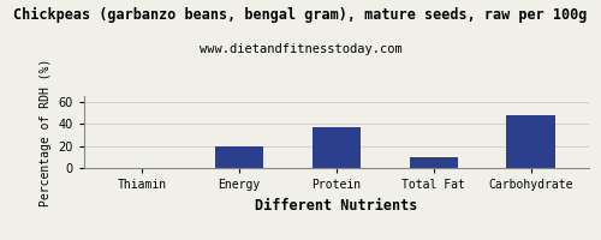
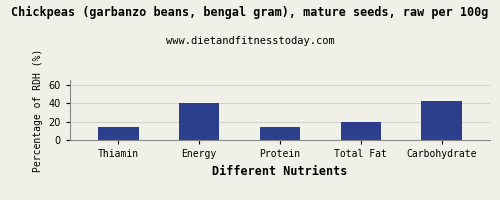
Thiamin: 0 -> 14
Energy: 19 -> 40
Protein: 37 -> 14
Total Fat: 10 -> 20
Carbohydrate: 48 -> 42
